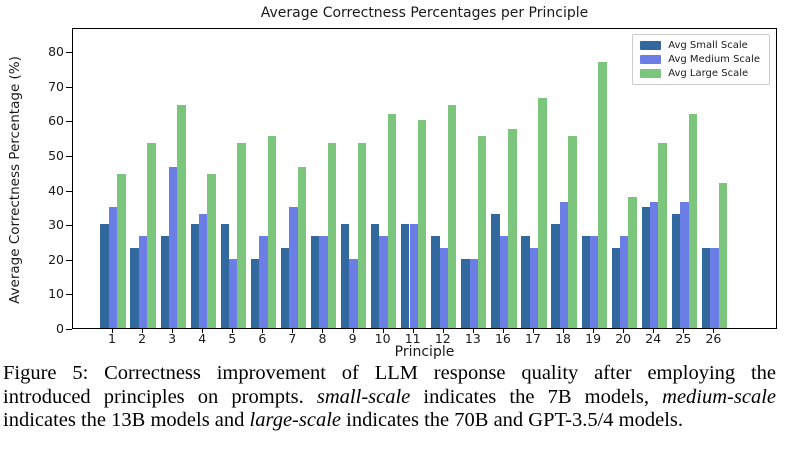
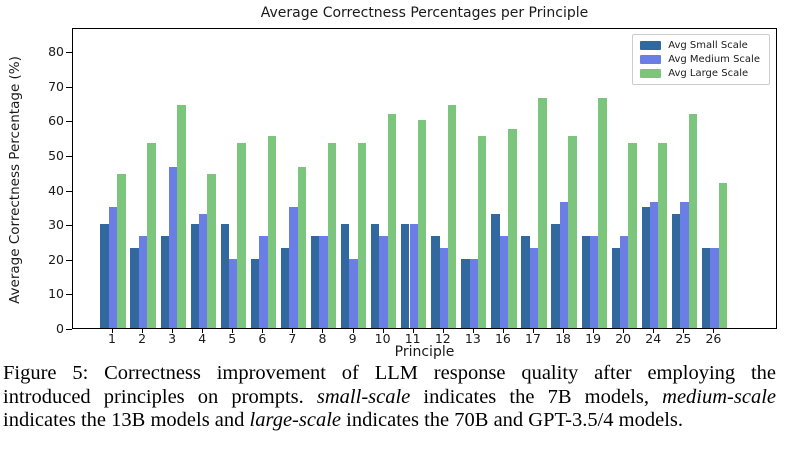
Avg Large Scale/19: 77 -> 66
Avg Large Scale/20: 38 -> 54
